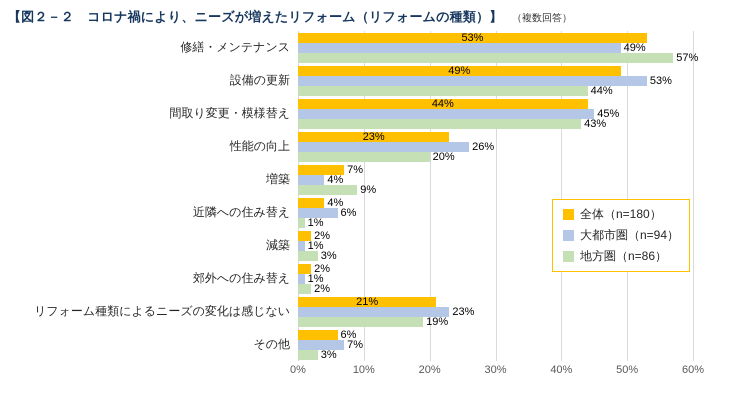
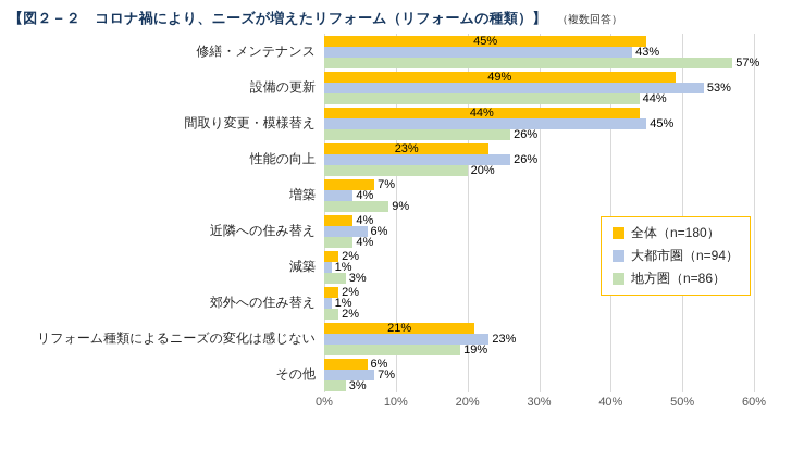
全体（n=180）/修繕・メンテナンス: 53% -> 45%
大都市圏（n=94）/修繕・メンテナンス: 49% -> 43%
地方圏（n=86）/間取り変更・模様替え: 43% -> 26%
地方圏（n=86）/近隣への住み替え: 1% -> 4%
